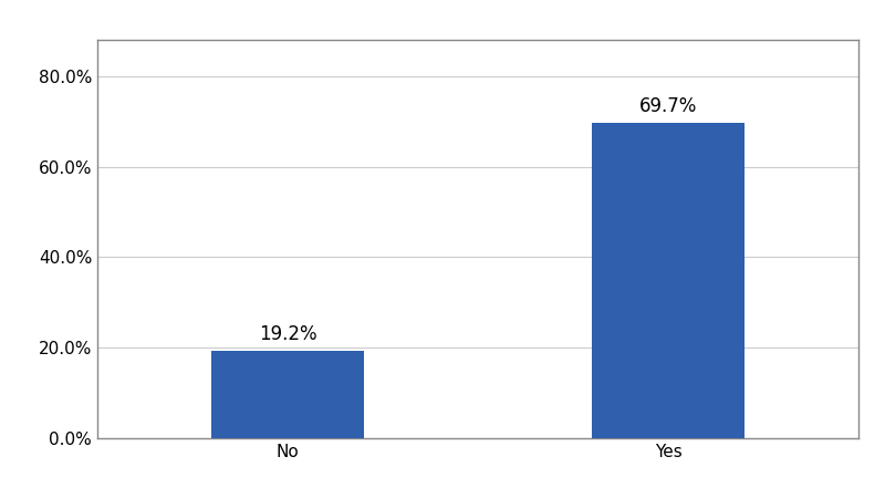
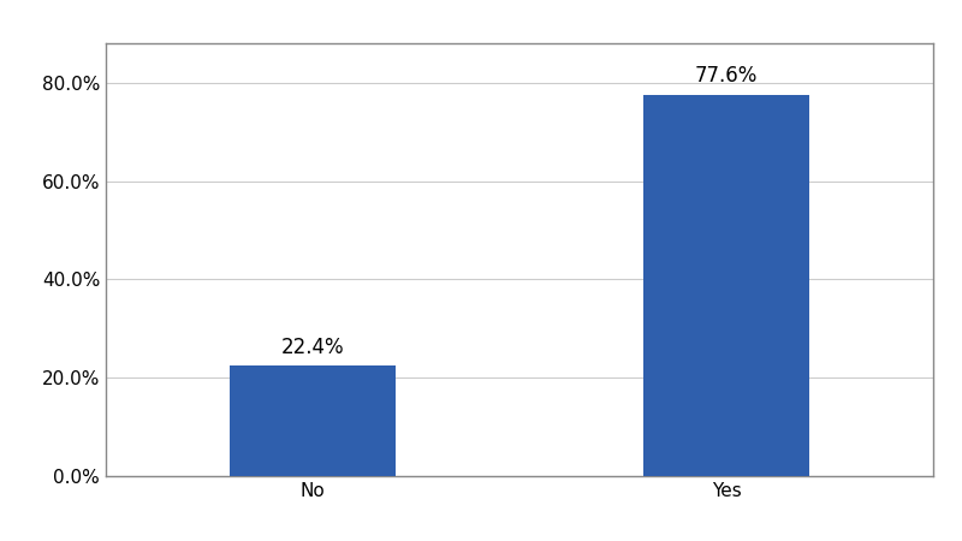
No: 19.2% -> 22.4%
Yes: 69.7% -> 77.6%
